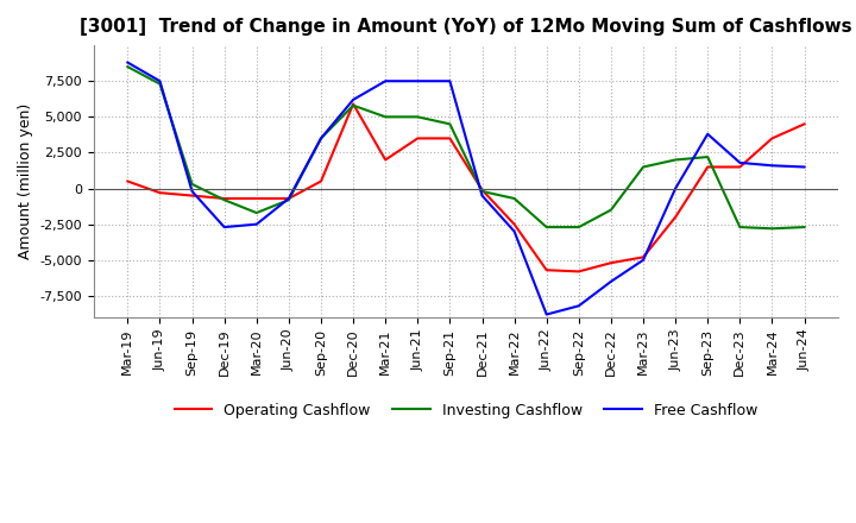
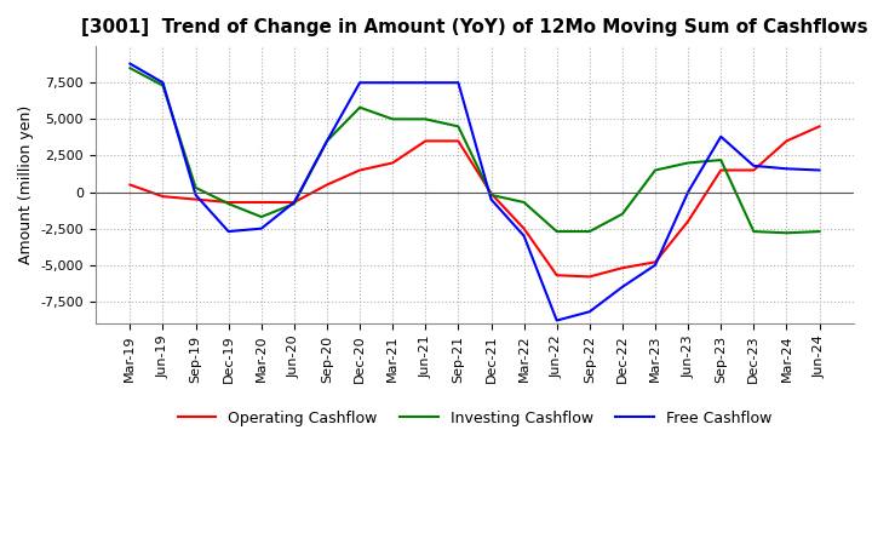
Operating Cashflow/Dec-20: 5,900 -> 1,500
Free Cashflow/Dec-20: 6,200 -> 7,500
